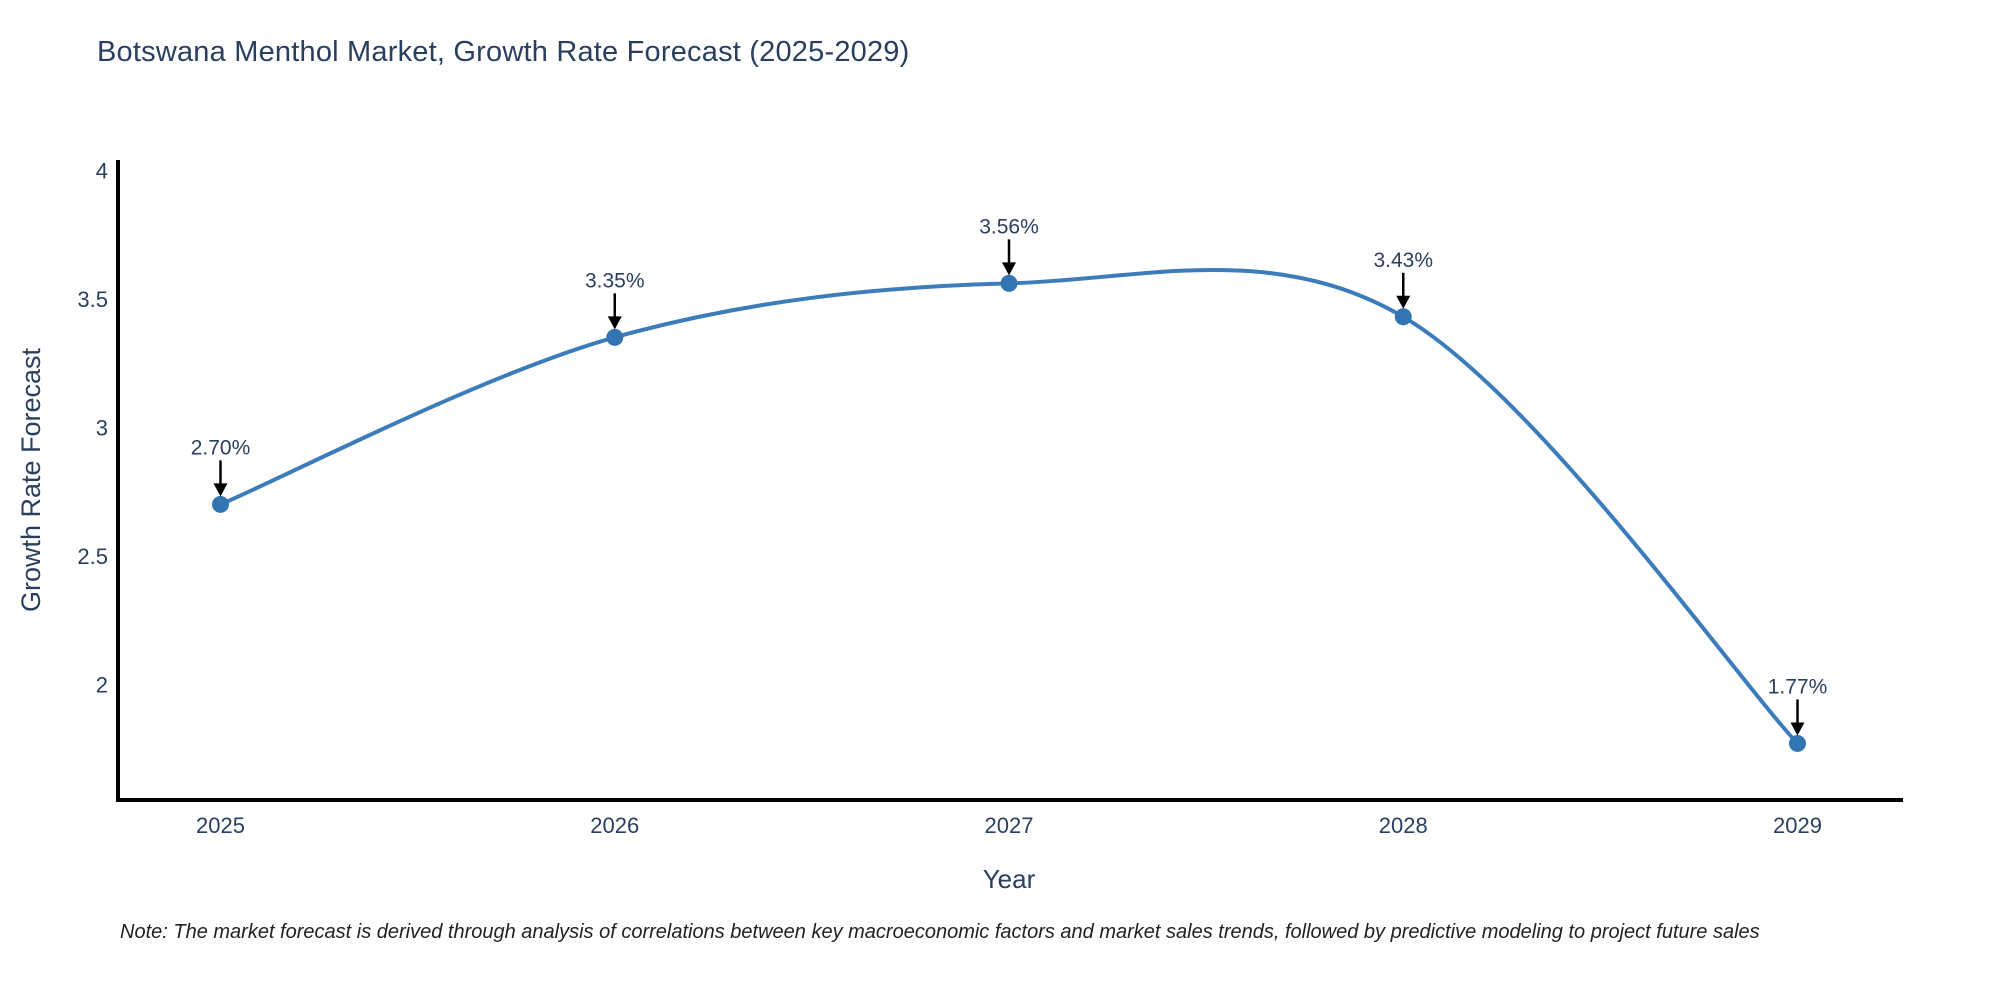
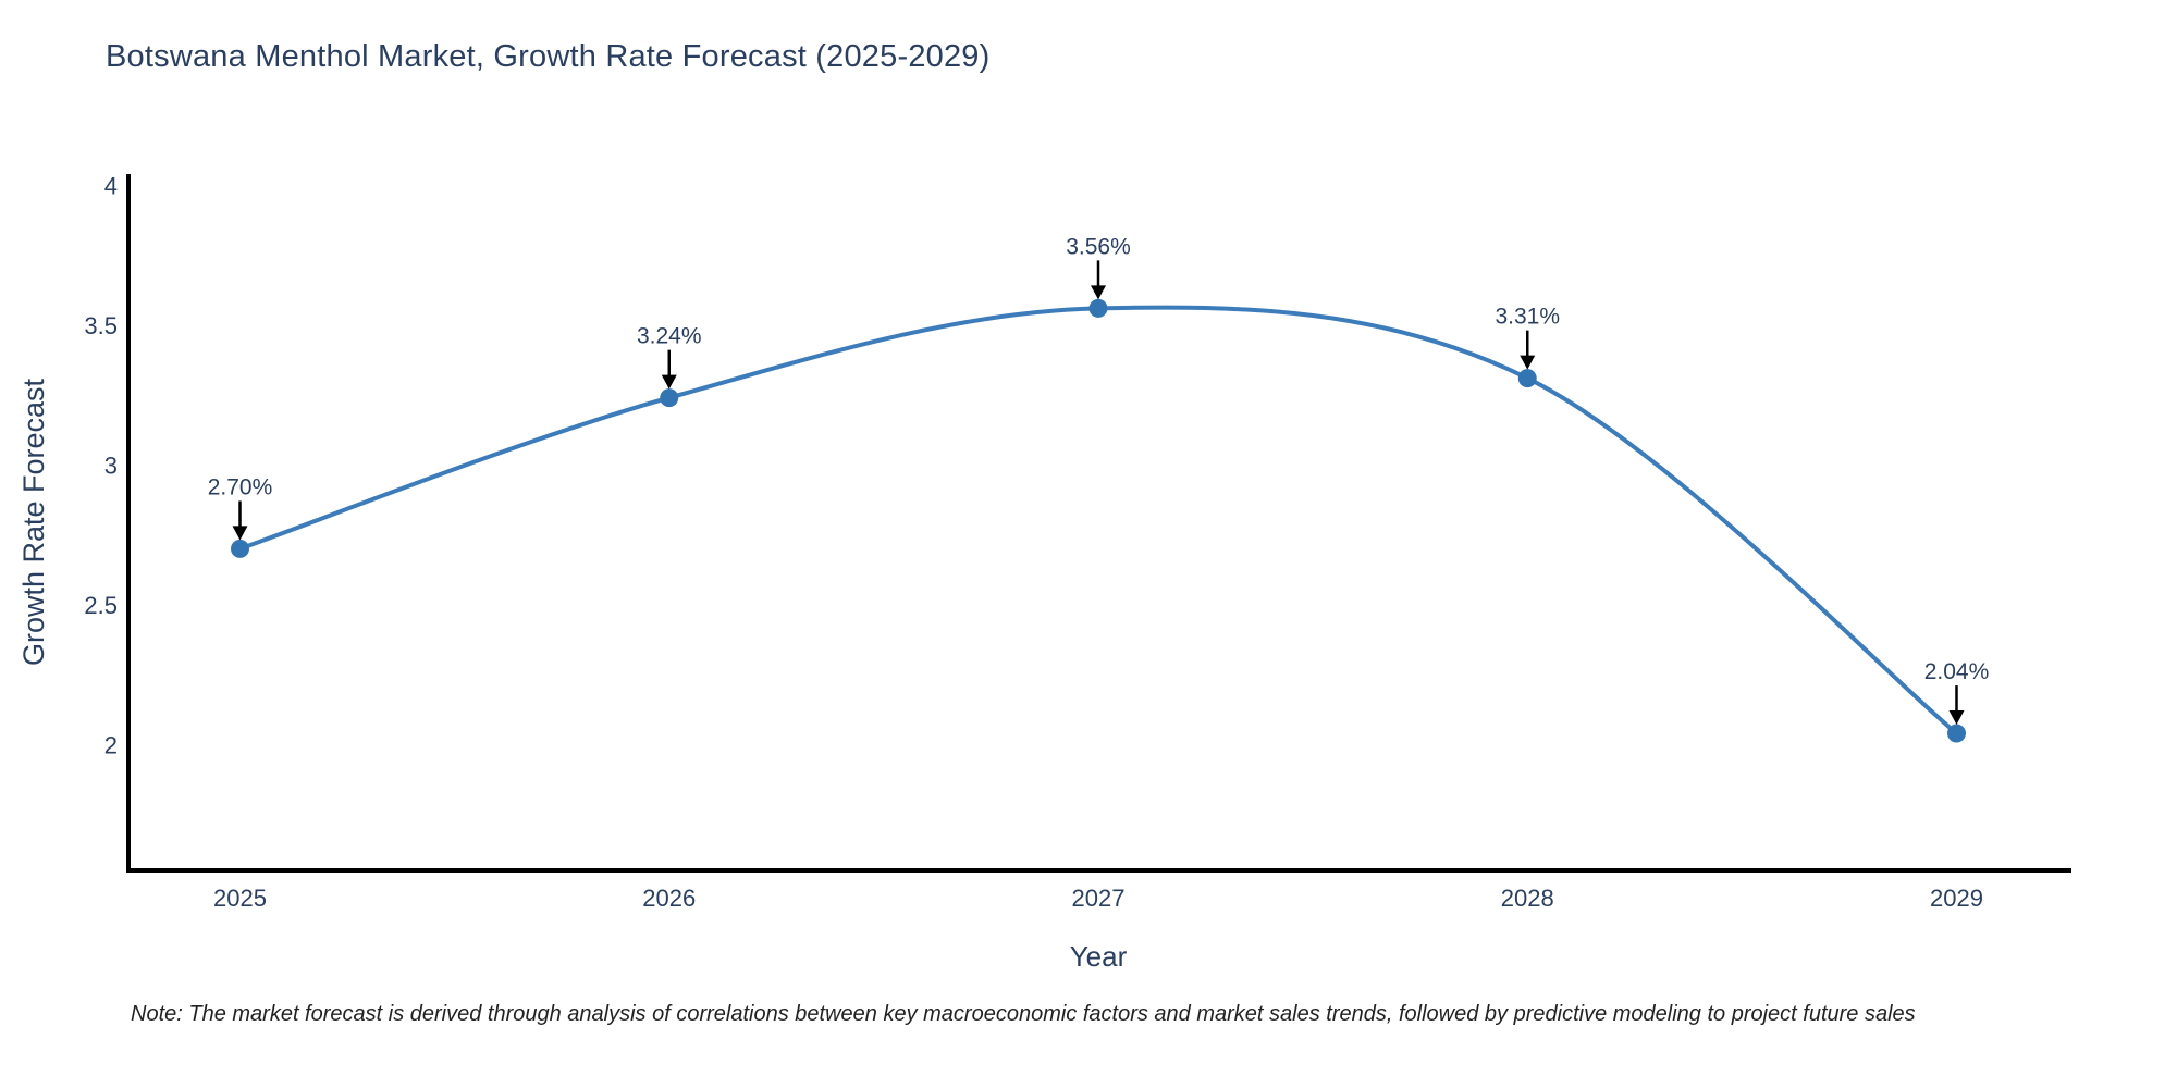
2026: 3.35% -> 3.24%
2028: 3.43% -> 3.31%
2029: 1.77% -> 2.04%
